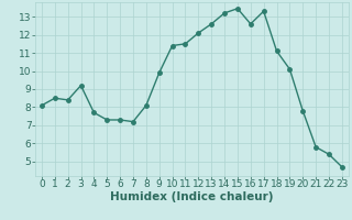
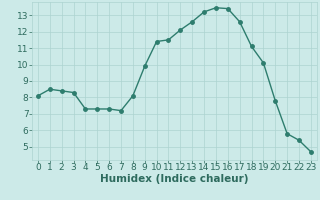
3: 9.2 -> 8.3
4: 7.7 -> 7.3
16: 12.6 -> 13.4
17: 13.3 -> 12.6
